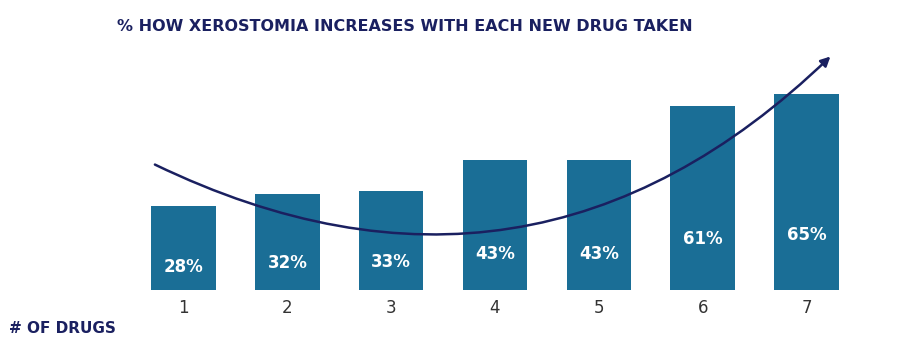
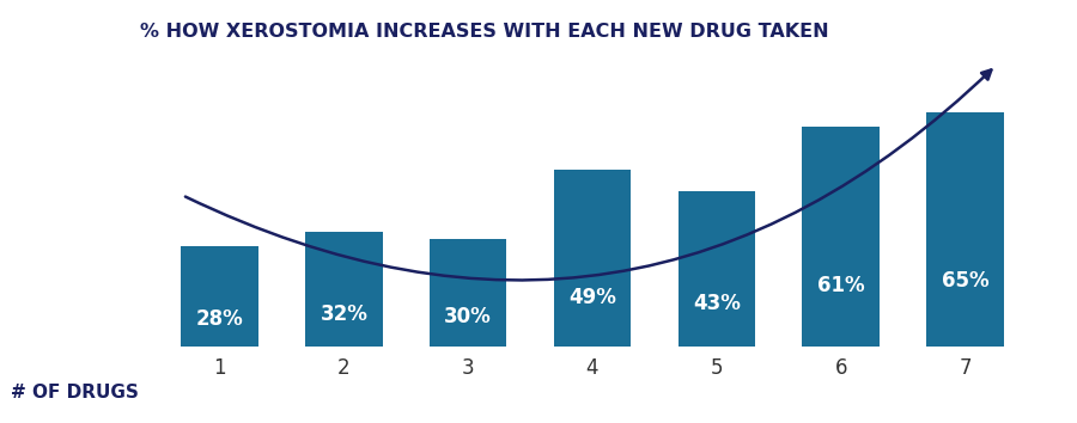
3: 33% -> 30%
4: 43% -> 49%
